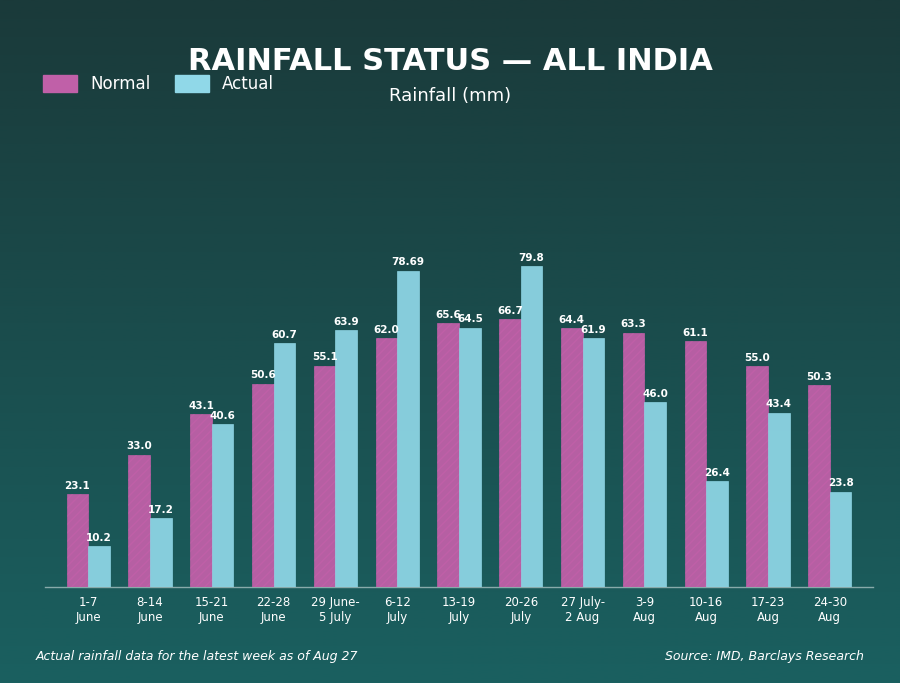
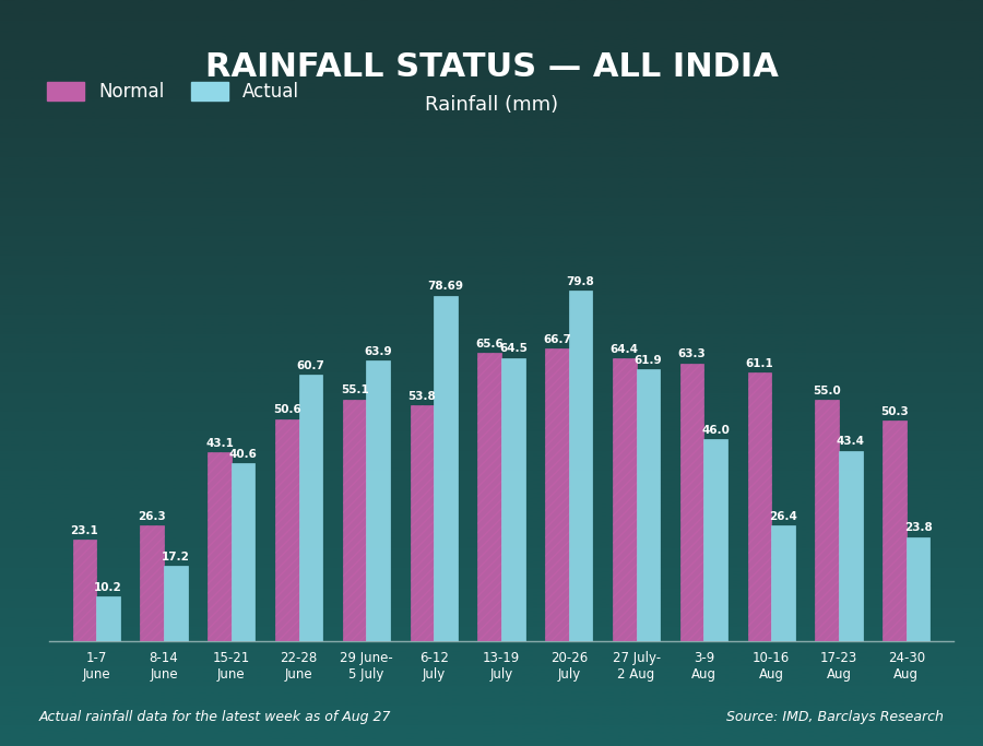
Normal/8-14 June: 33.0 -> 26.3
Normal/6-12 July: 62.0 -> 53.8
